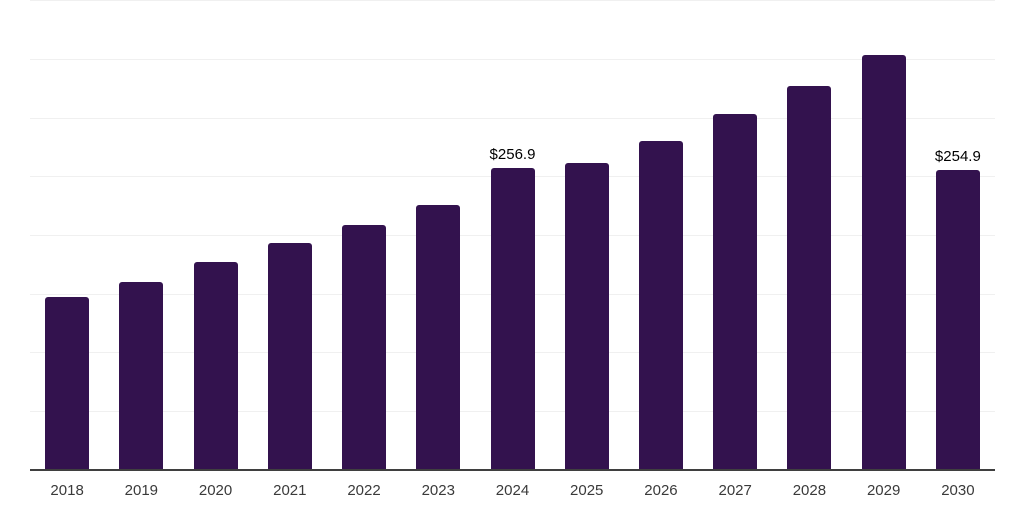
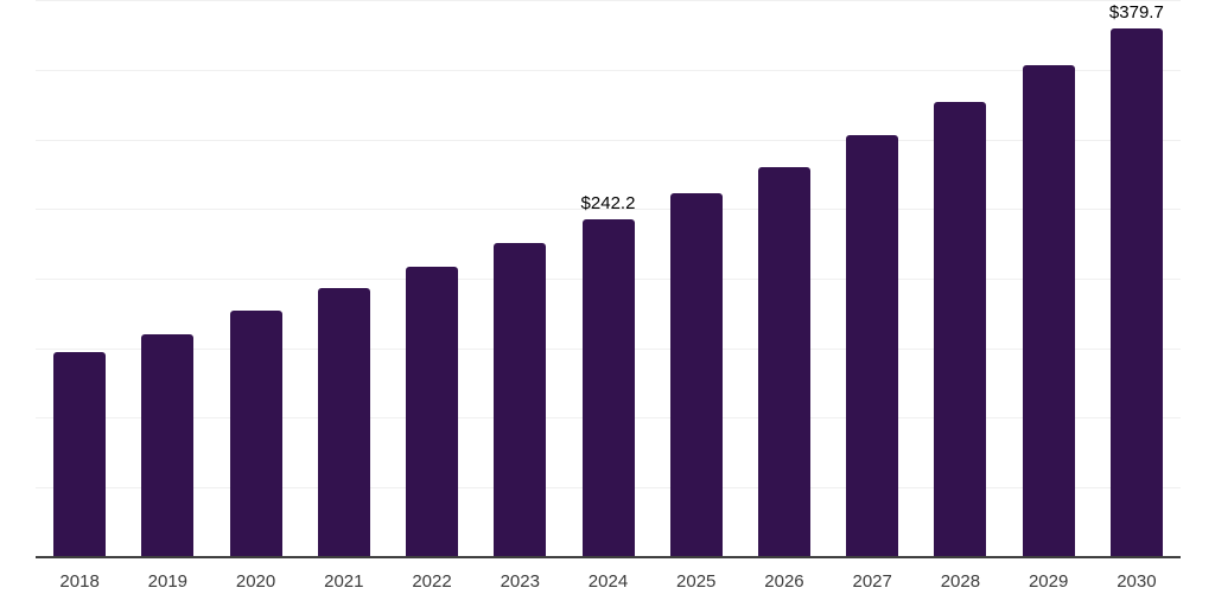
2024: $256.9 -> $242.2
2030: $254.9 -> $379.7
